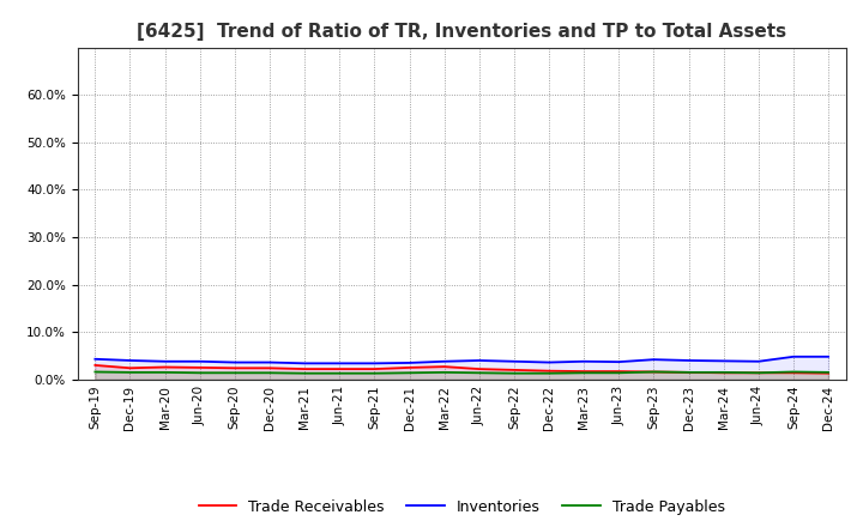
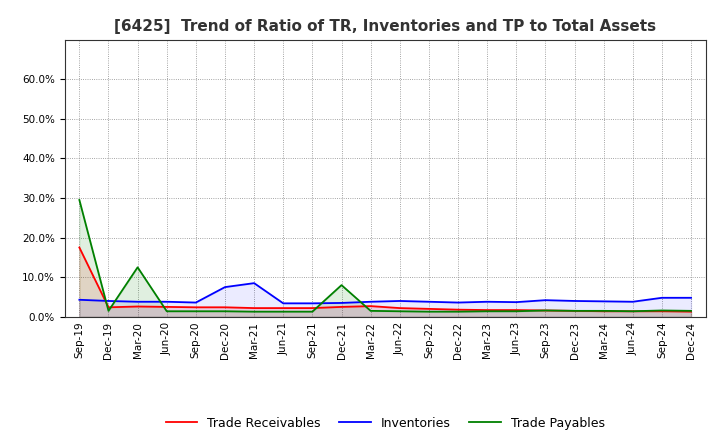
Trade Receivables/Sep-19: 3.0% -> 17.5%
Trade Payables/Sep-19: 1.6% -> 29.5%
Trade Payables/Mar-20: 1.5% -> 12.5%
Inventories/Dec-20: 3.6% -> 7.5%
Inventories/Mar-21: 3.4% -> 8.5%
Trade Payables/Dec-21: 1.4% -> 8.0%
